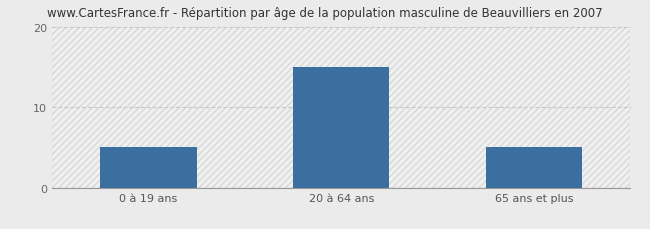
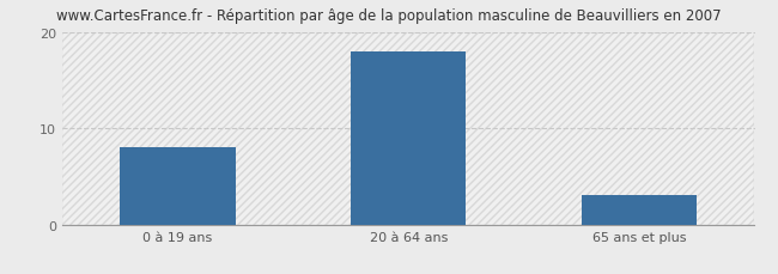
0 à 19 ans: 5 -> 8
20 à 64 ans: 15 -> 18
65 ans et plus: 5 -> 3
